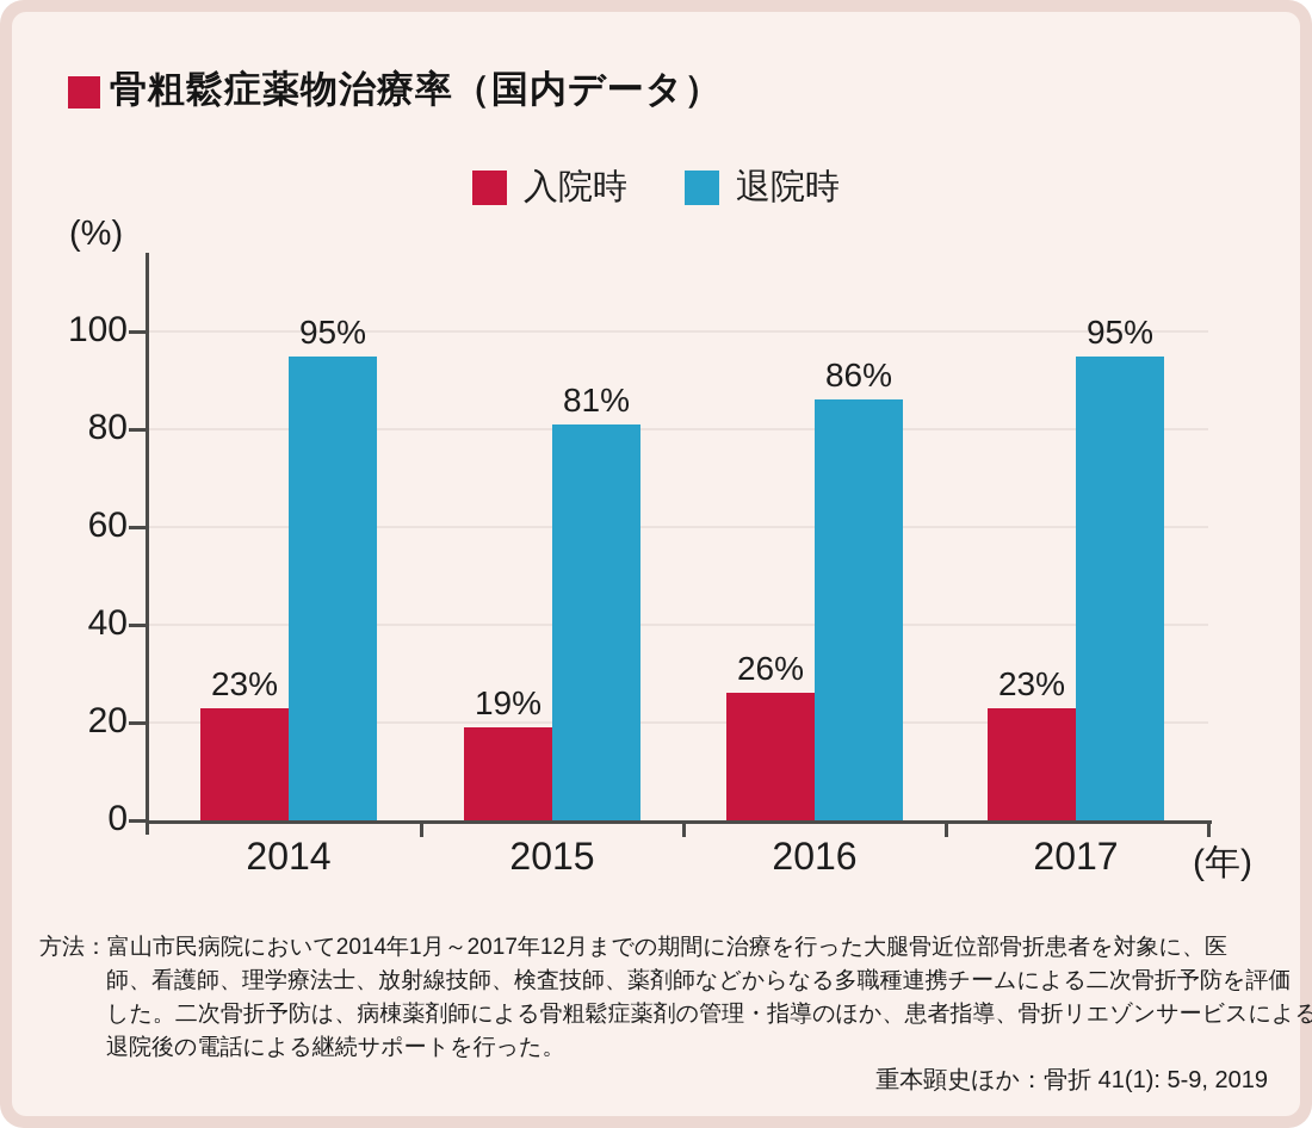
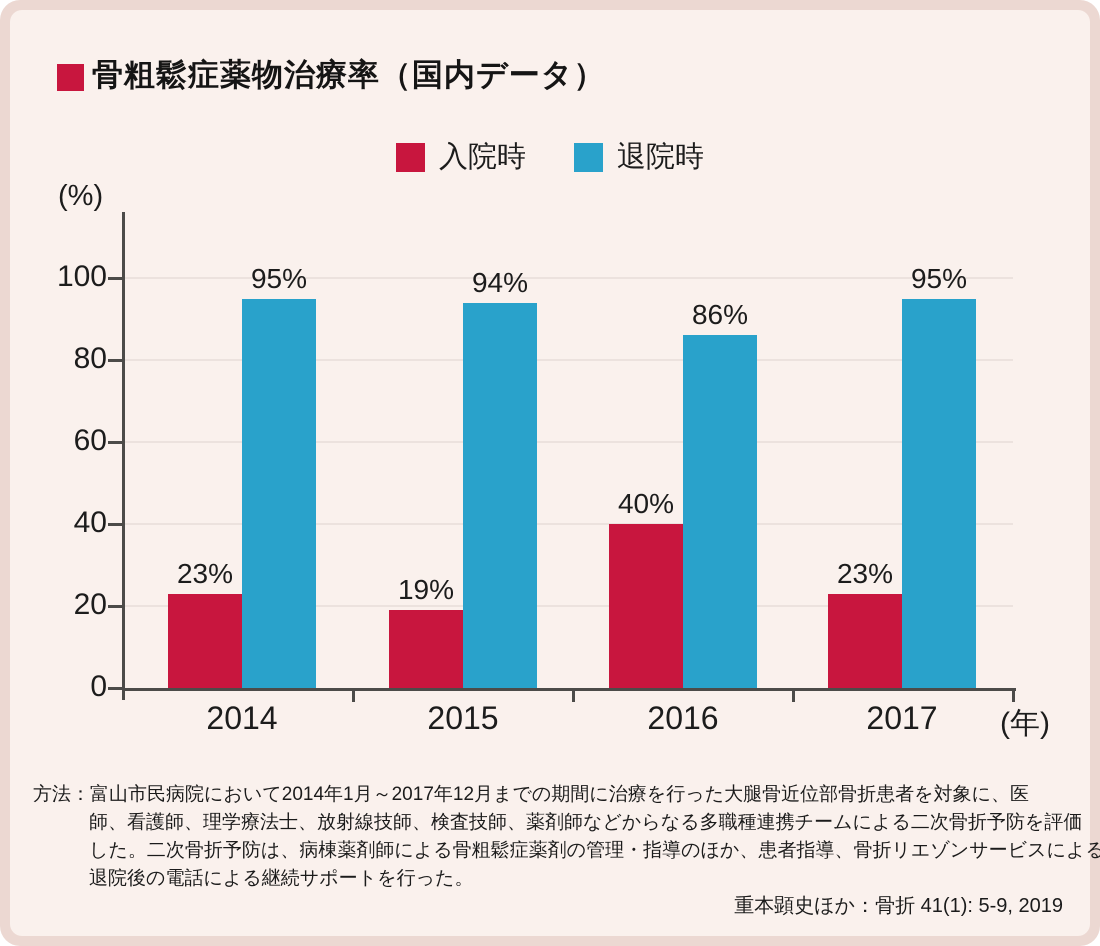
退院時/2015: 81% -> 94%
入院時/2016: 26% -> 40%
